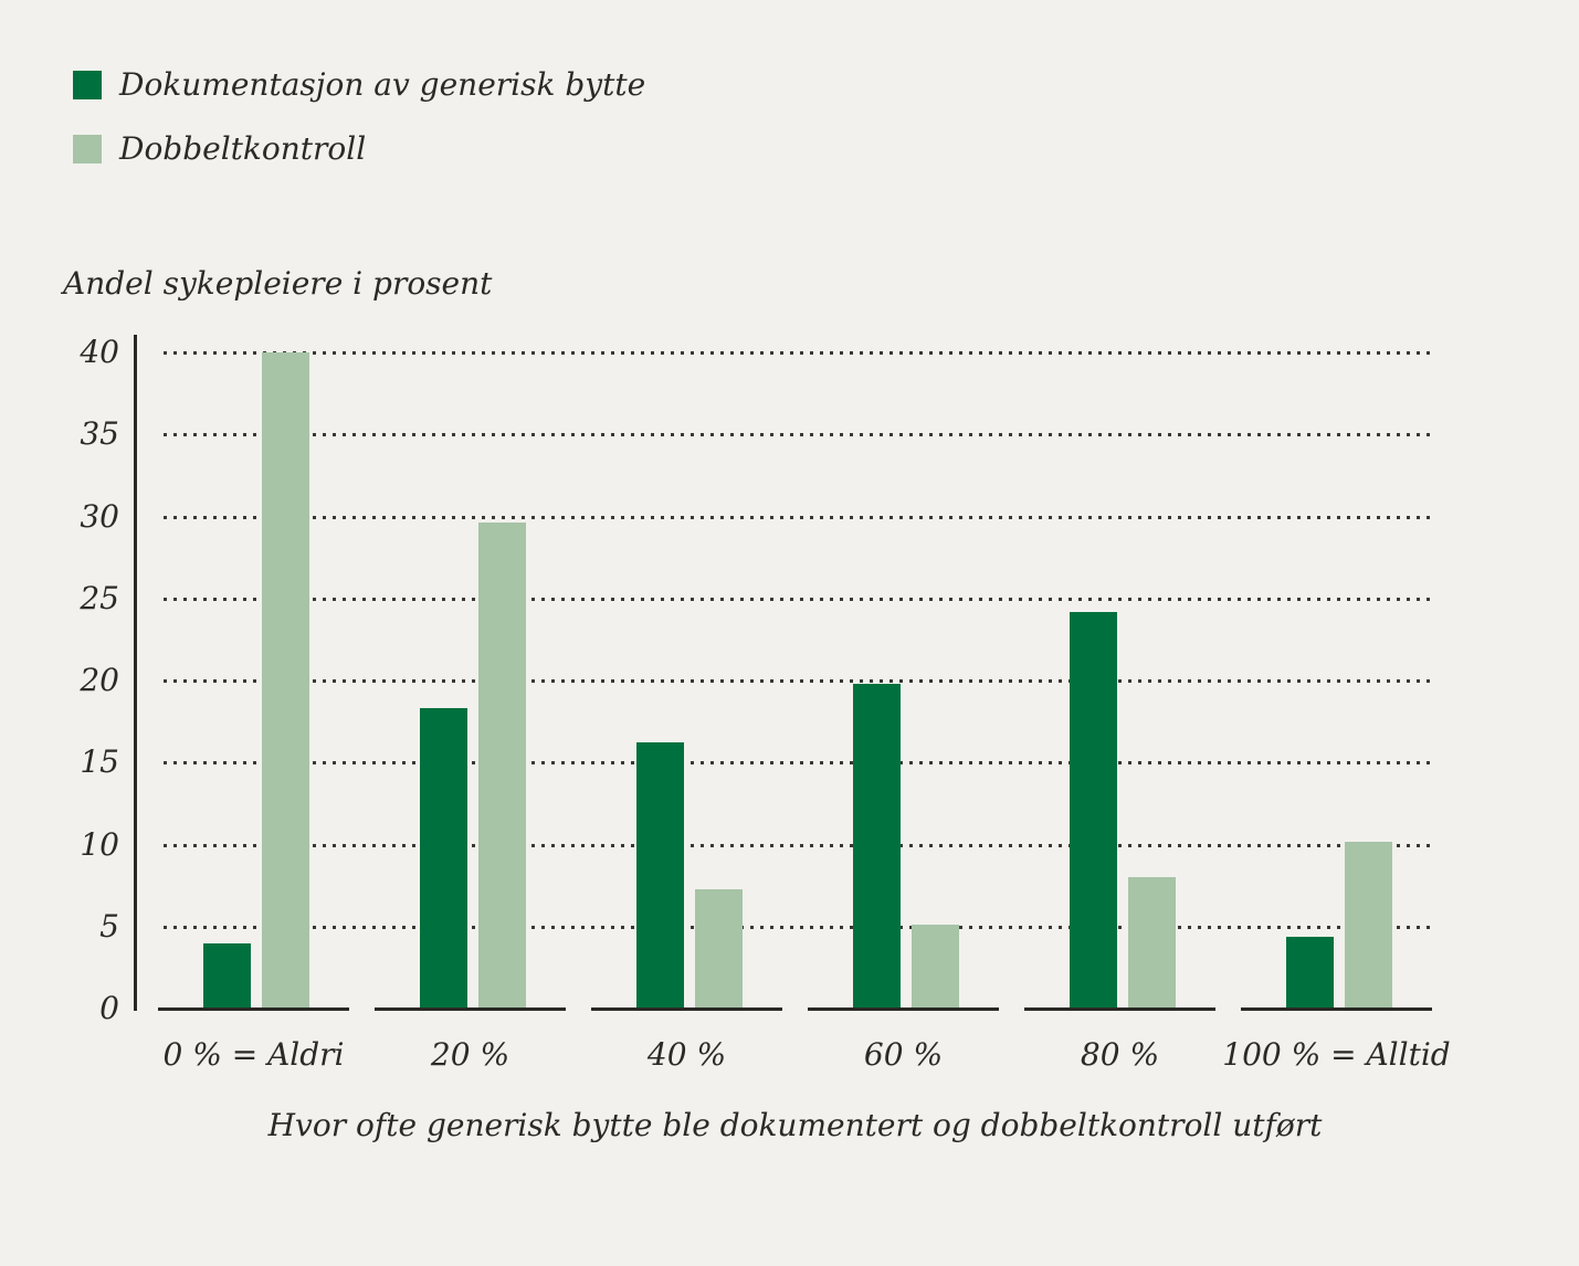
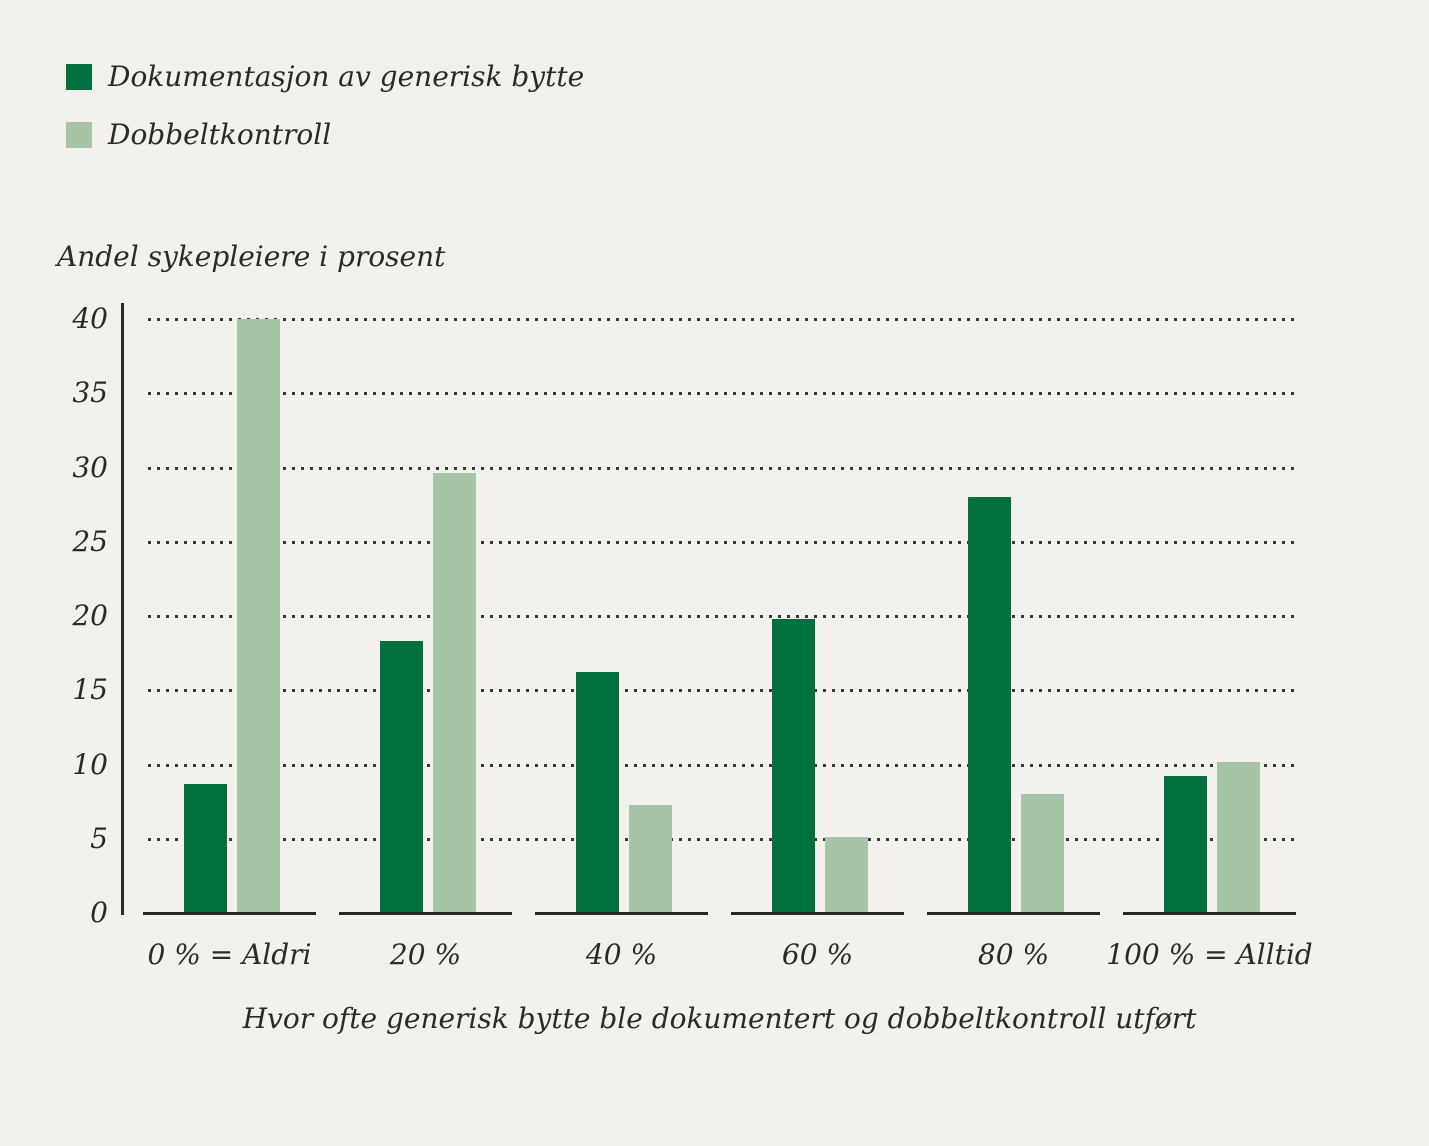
Dokumentasjon av generisk bytte/0 % = Aldri: 4.0 -> 8.7
Dokumentasjon av generisk bytte/80 %: 24.2 -> 28.0
Dokumentasjon av generisk bytte/100 % = Alltid: 4.4 -> 9.2
